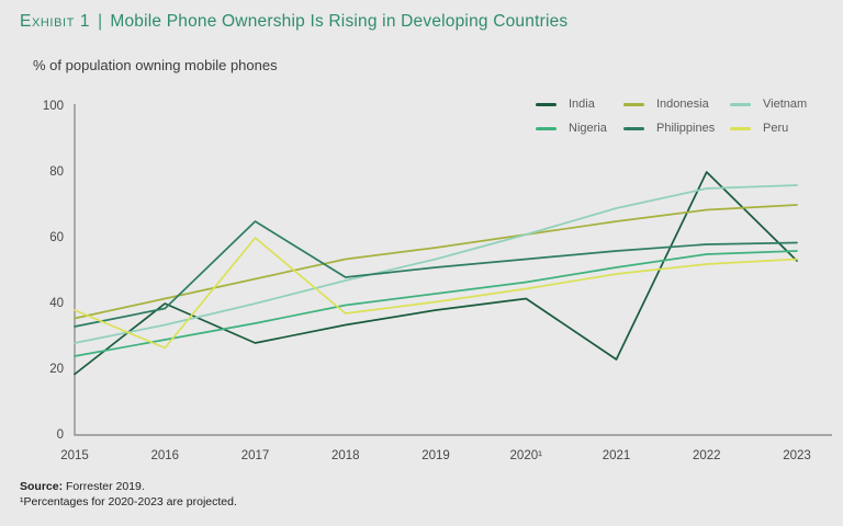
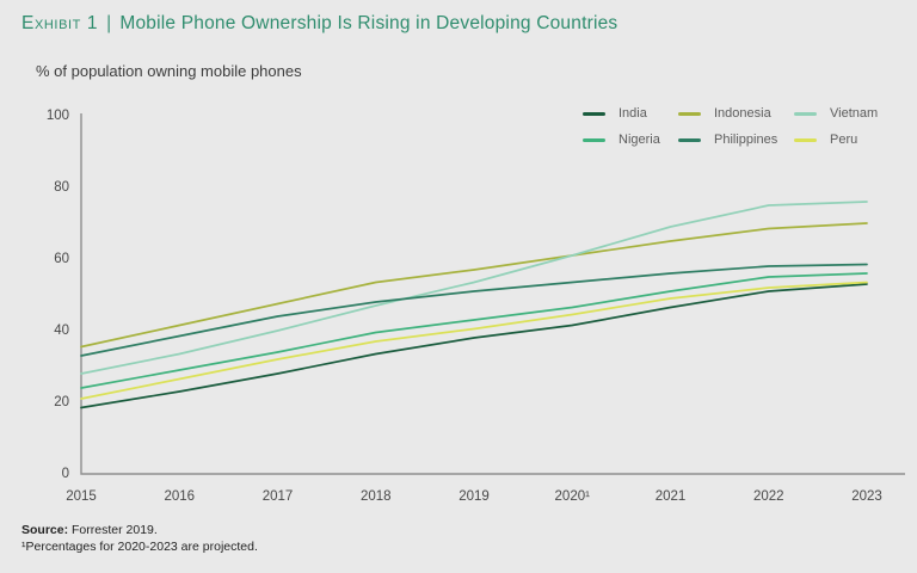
Peru/2015: 38 -> 21
India/2016: 40 -> 23
Philippines/2017: 65 -> 44
Peru/2017: 60 -> 32
India/2021: 23 -> 46
India/2022: 80 -> 51
